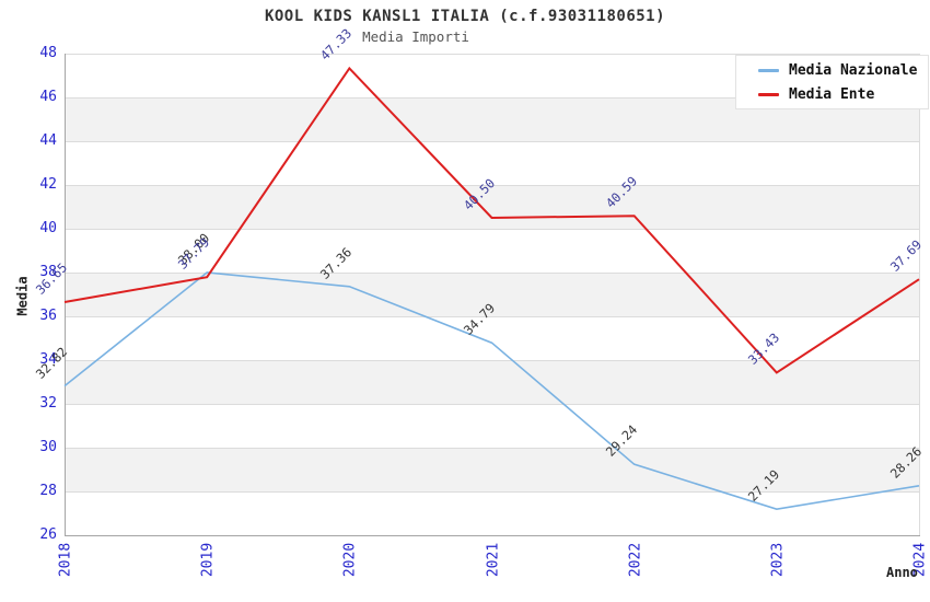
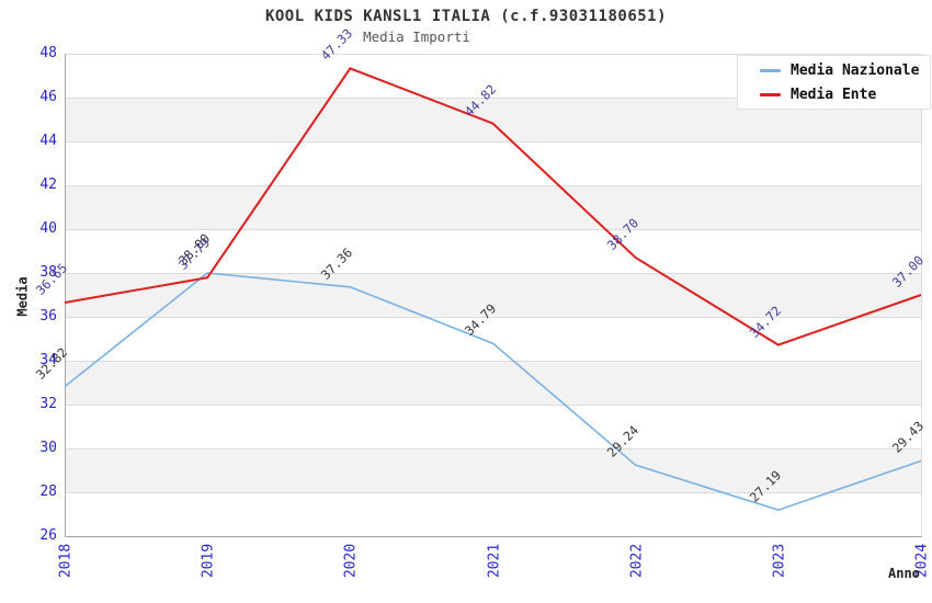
Media Ente/2021: 40.50 -> 44.82
Media Ente/2022: 40.59 -> 38.70
Media Ente/2023: 33.43 -> 34.72
Media Nazionale/2024: 28.26 -> 29.43
Media Ente/2024: 37.69 -> 37.00
